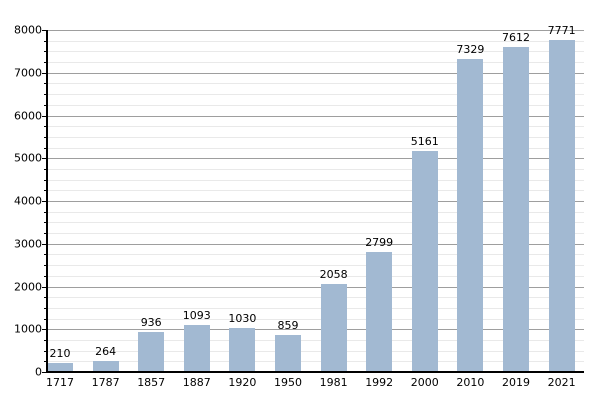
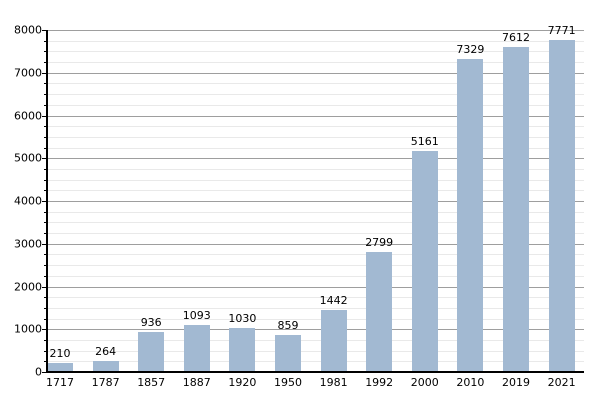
1981: 2058 -> 1442
